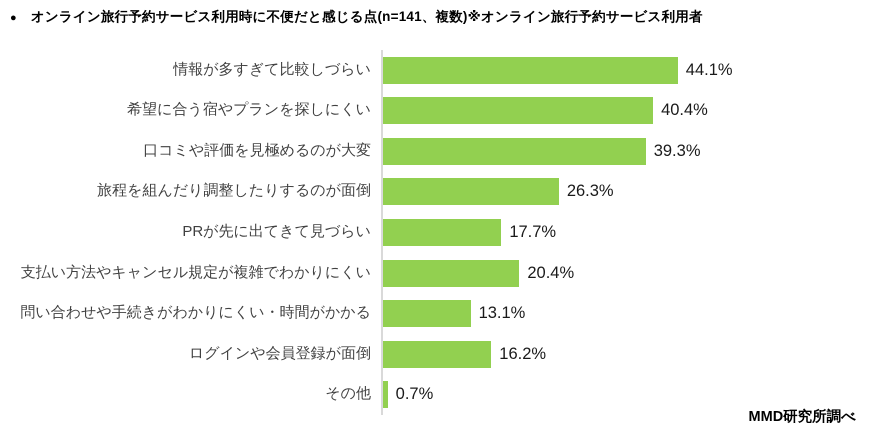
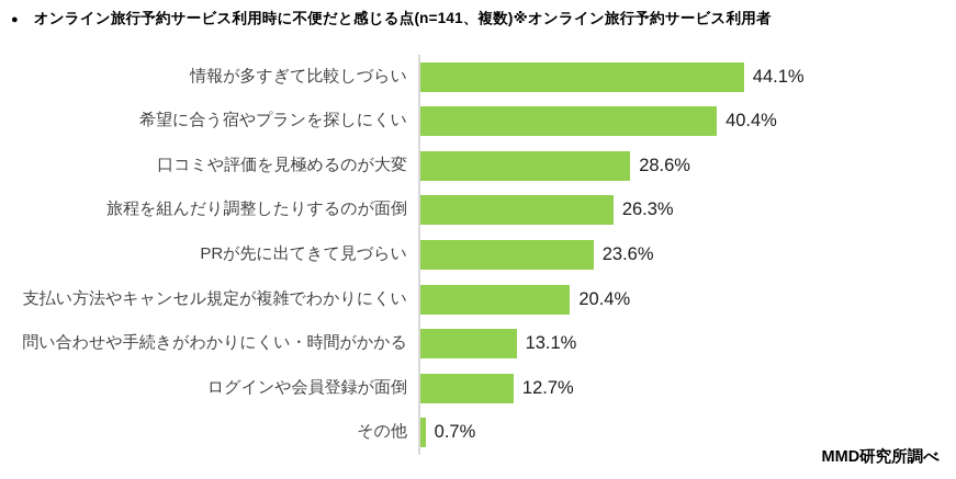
口コミや評価を見極めるのが大変: 39.3% -> 28.6%
PRが先に出てきて見づらい: 17.7% -> 23.6%
ログインや会員登録が面倒: 16.2% -> 12.7%
